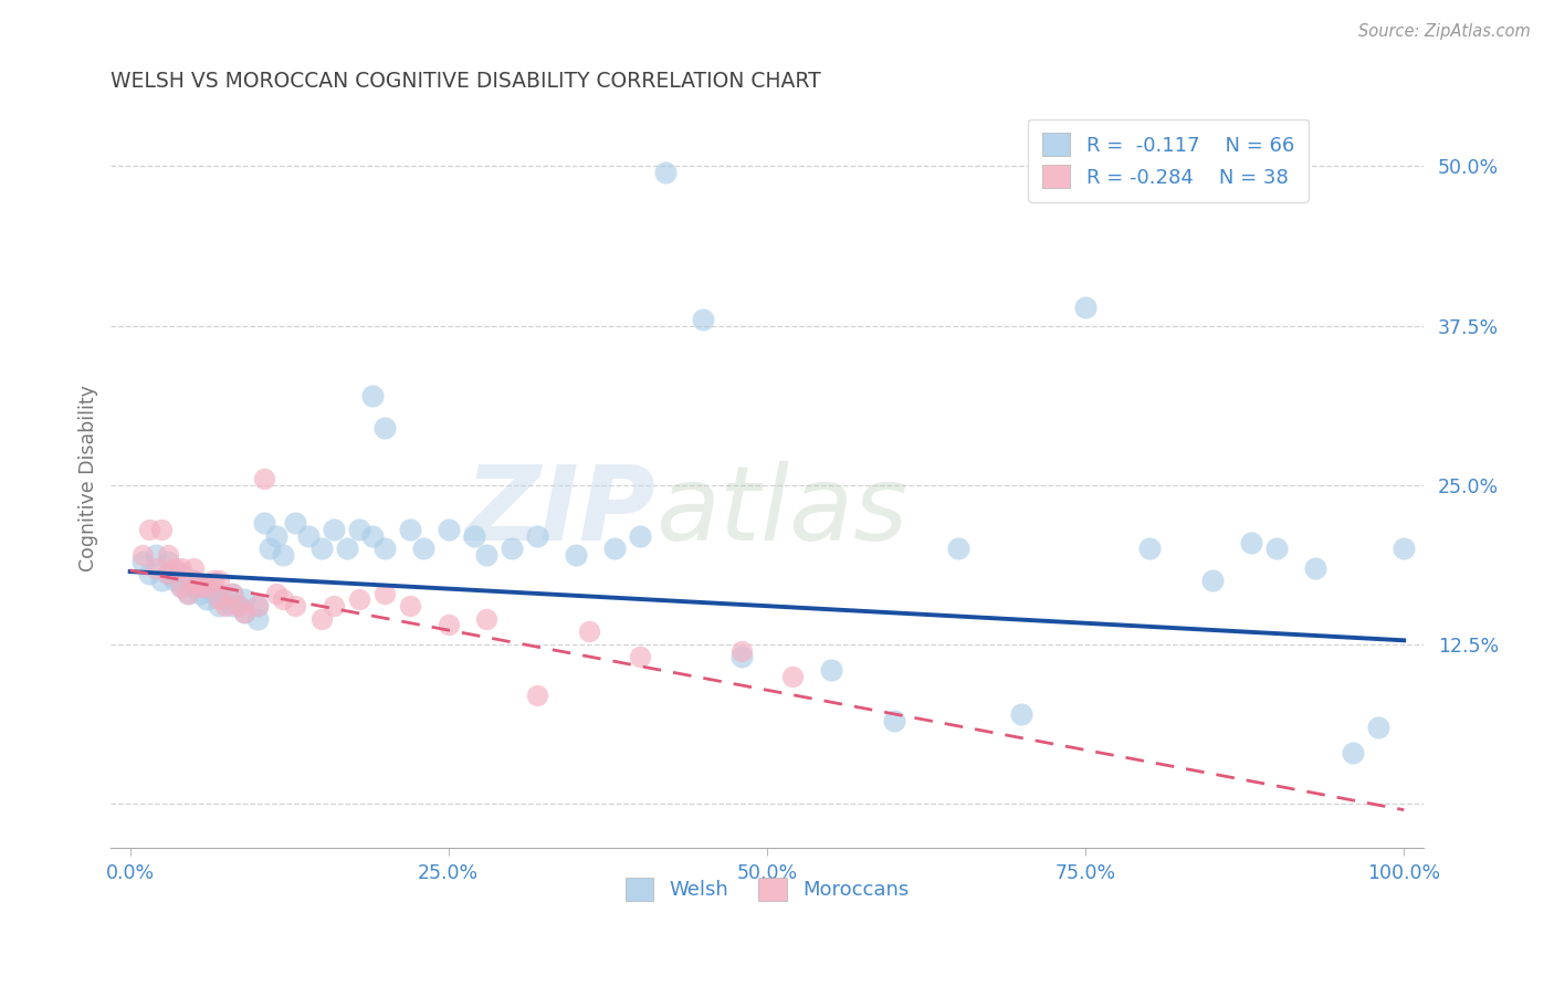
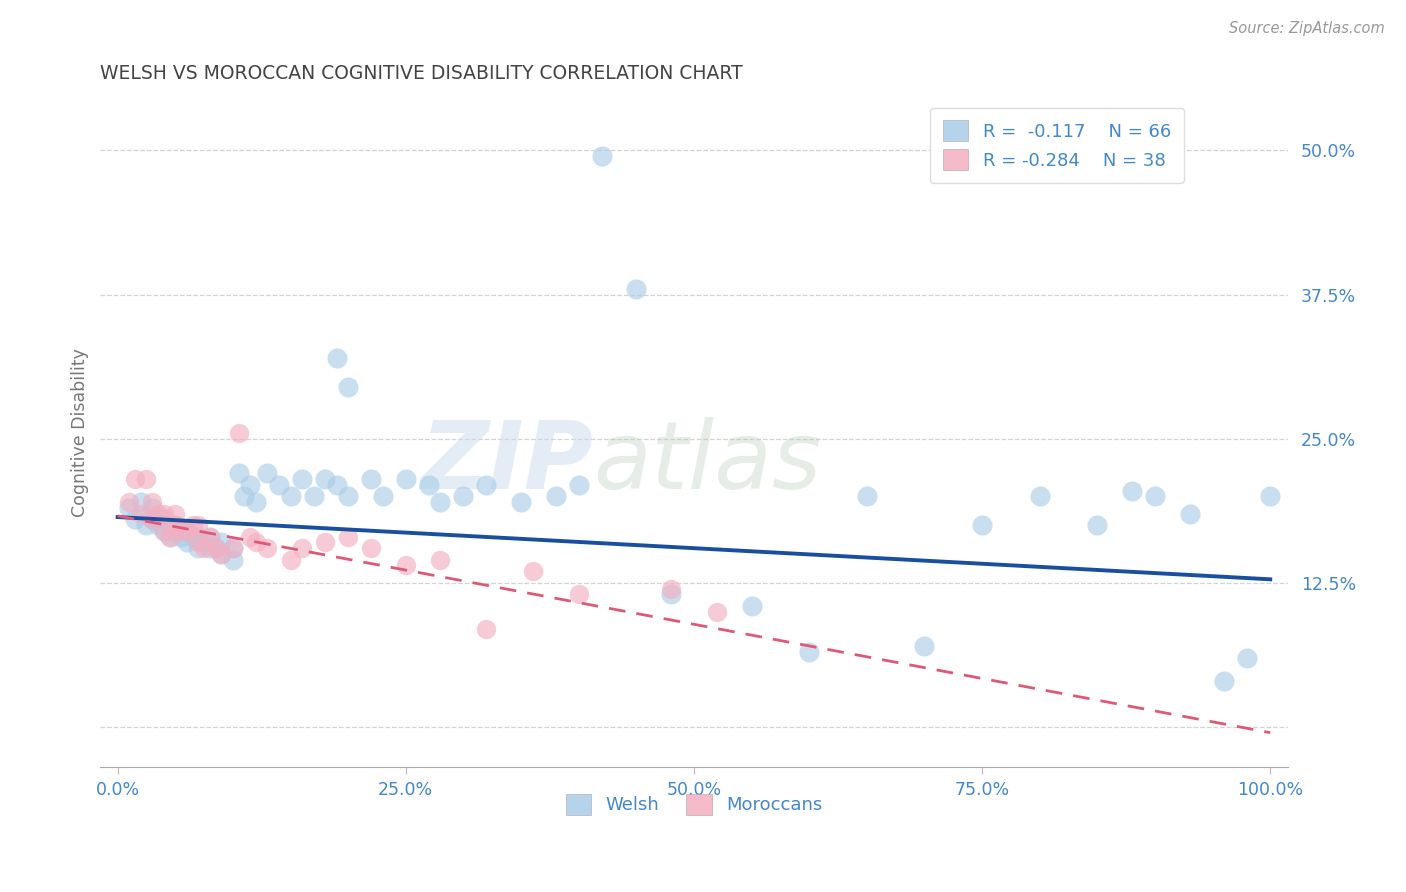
Welsh/75.0%: 38.9% -> 17.5%
